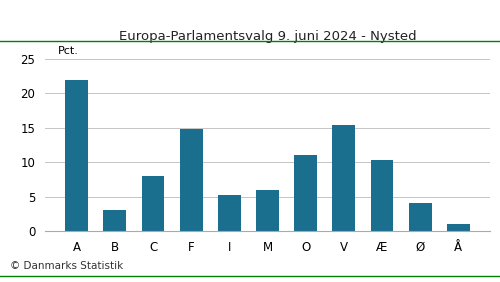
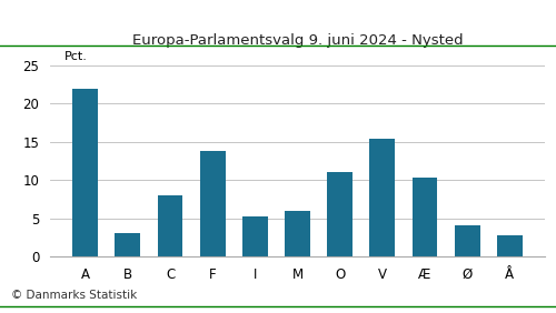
F: 14.9 -> 13.8
Å: 1.1 -> 2.8
